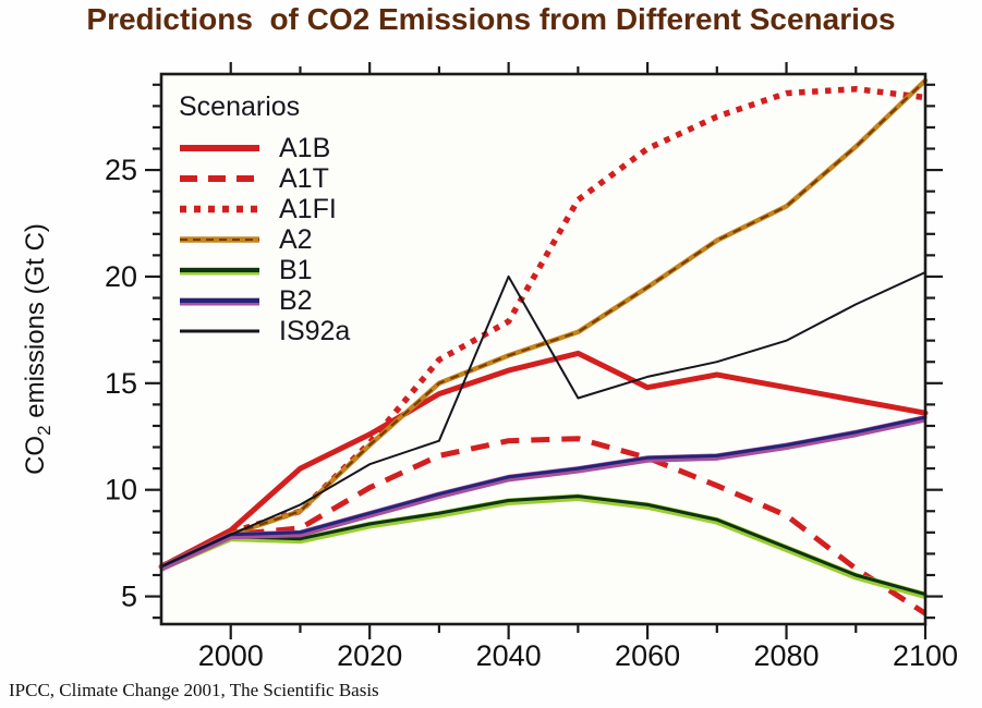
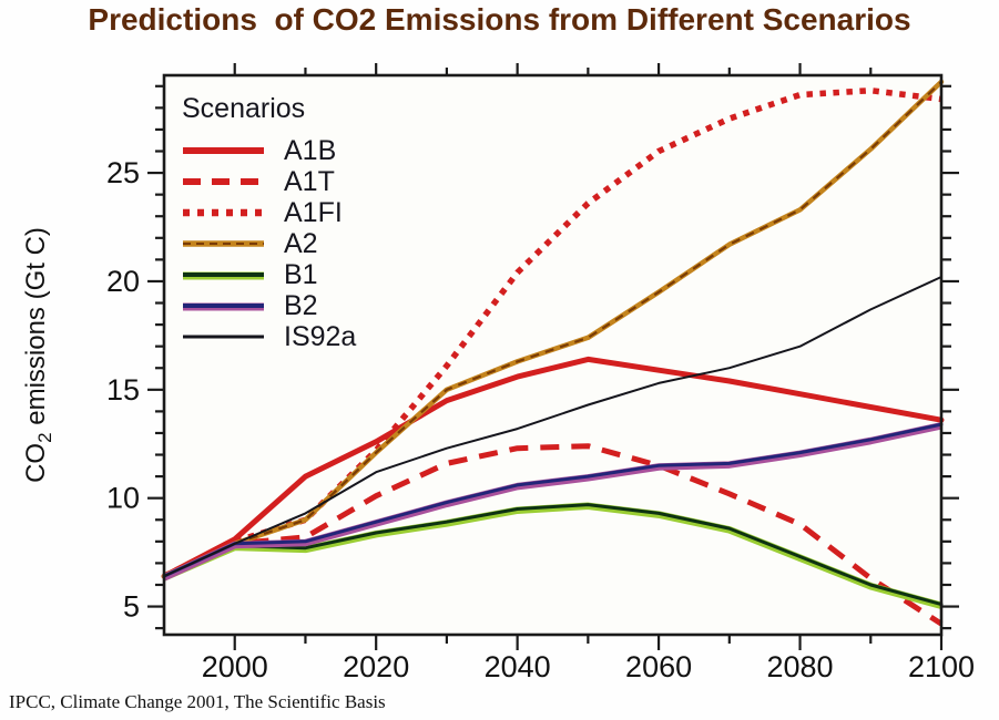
A1FI/2040: 17.9 -> 20.4
IS92a/2040: 20.0 -> 13.2
A1B/2060: 14.8 -> 15.9
